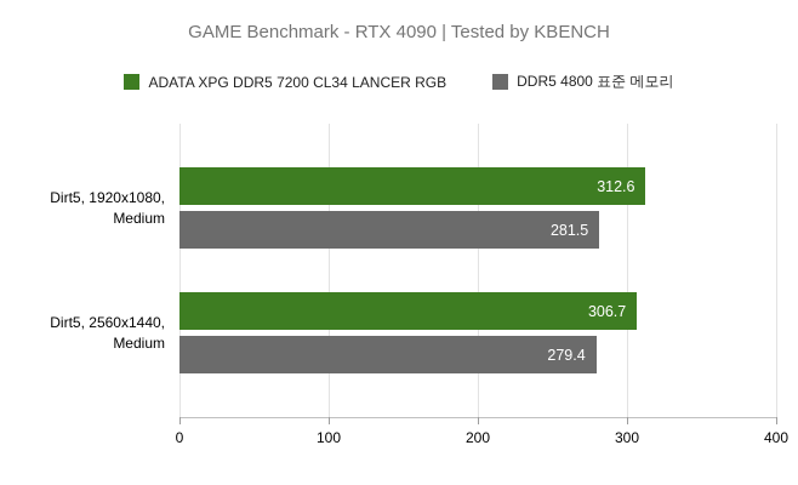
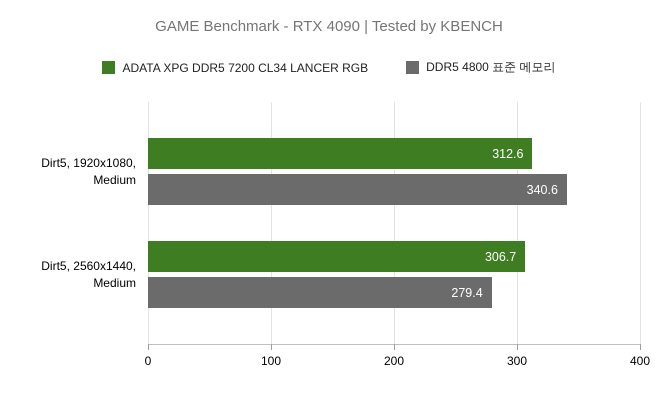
DDR5 4800 표준 메모리/Dirt5, 1920x1080, Medium: 281.5 -> 340.6
